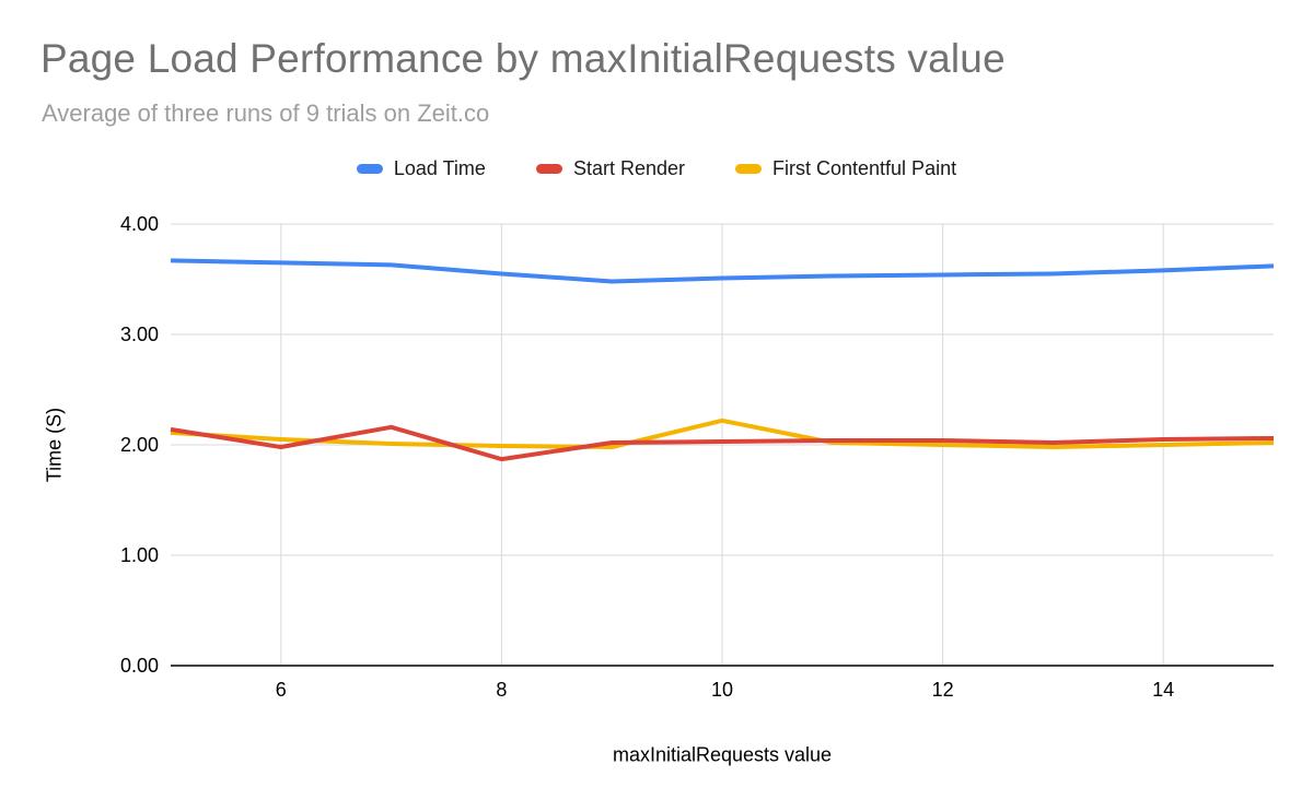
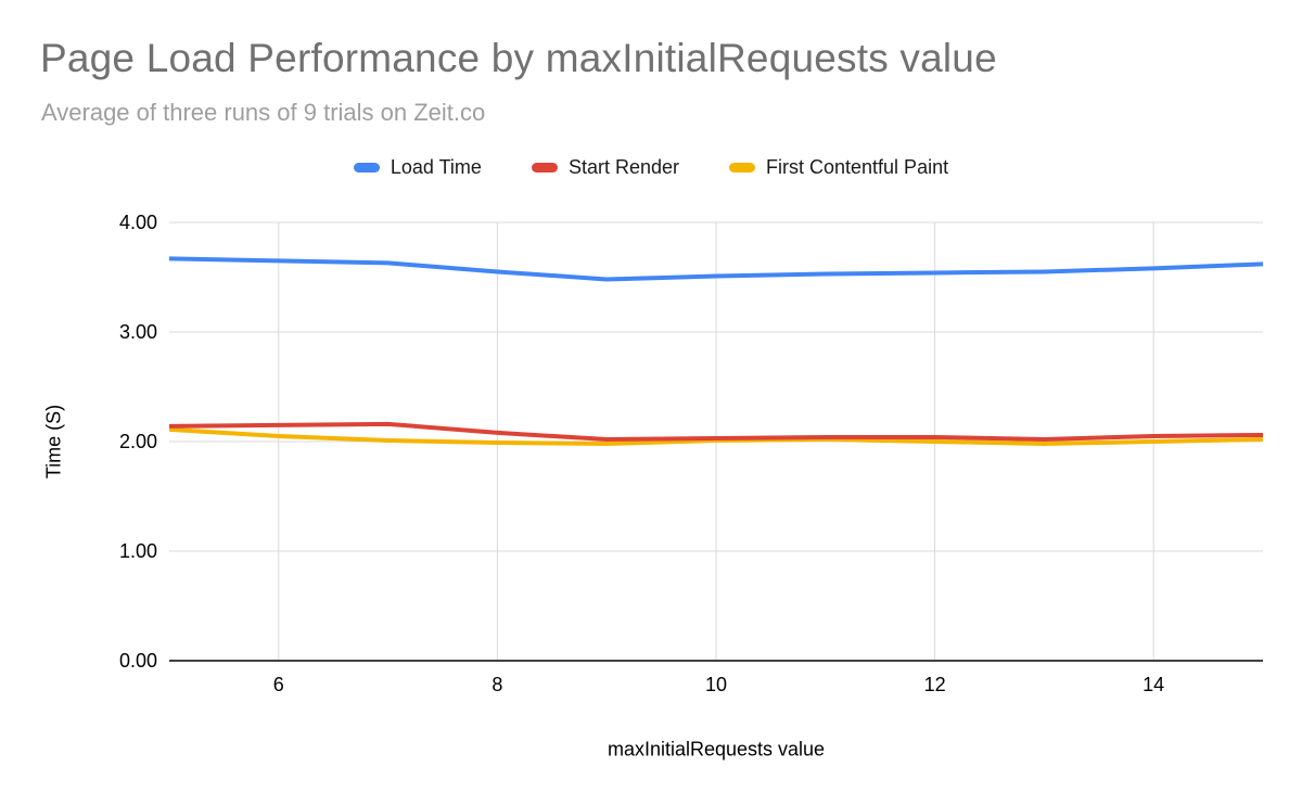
Start Render/6: 1.98 -> 2.15
Start Render/8: 1.87 -> 2.08
First Contentful Paint/10: 2.22 -> 2.01
